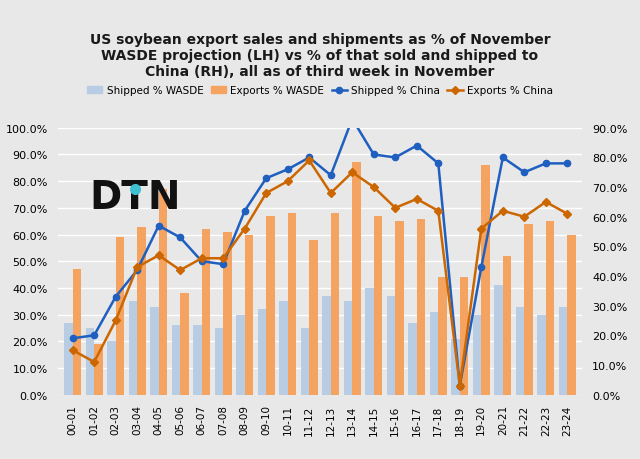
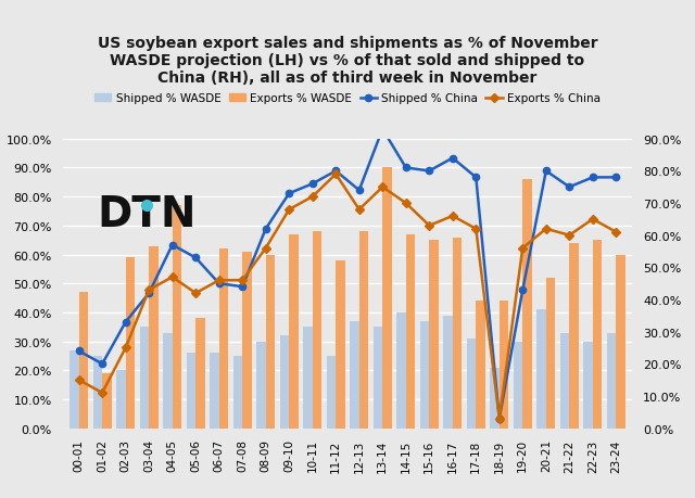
Shipped % China/00-01: 19% -> 24%
Exports % WASDE/13-14: 87% -> 90%
Shipped % WASDE/16-17: 27% -> 39%
